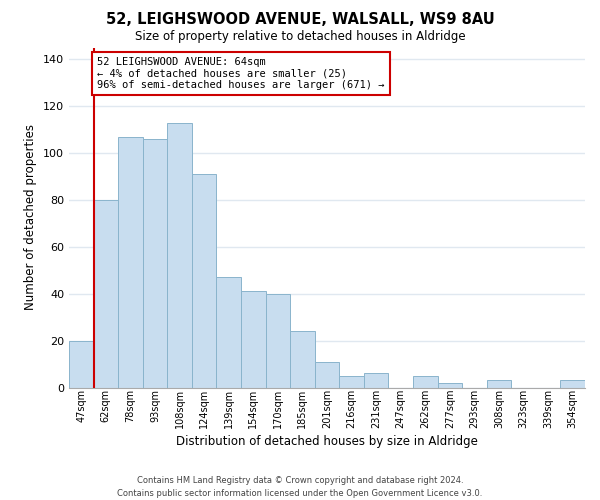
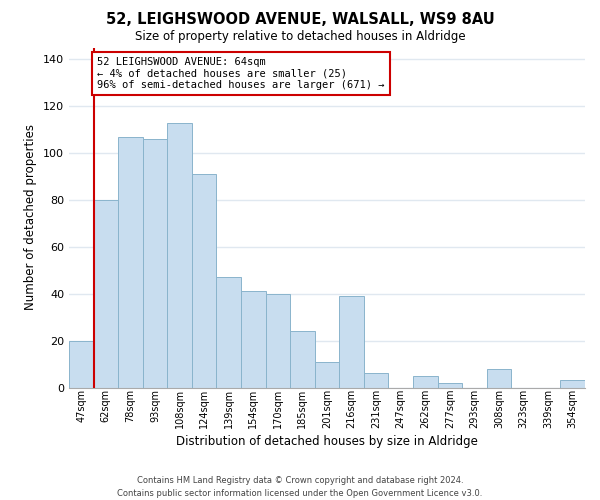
216sqm: 5 -> 39
308sqm: 3 -> 8
